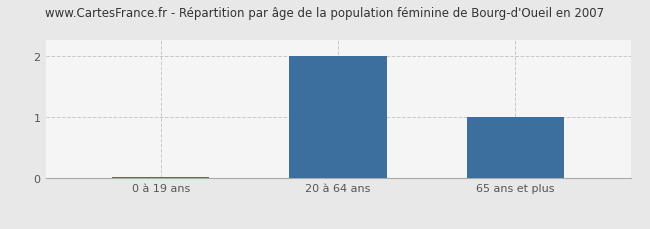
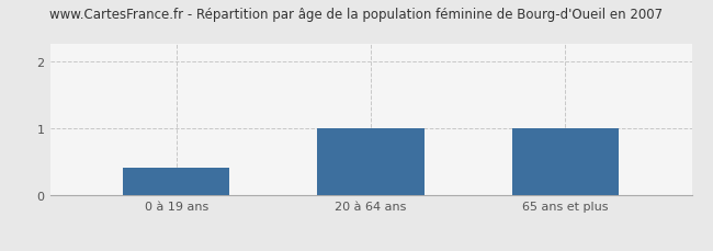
0 à 19 ans: 0.02 -> 0.42
20 à 64 ans: 2.00 -> 1.00
